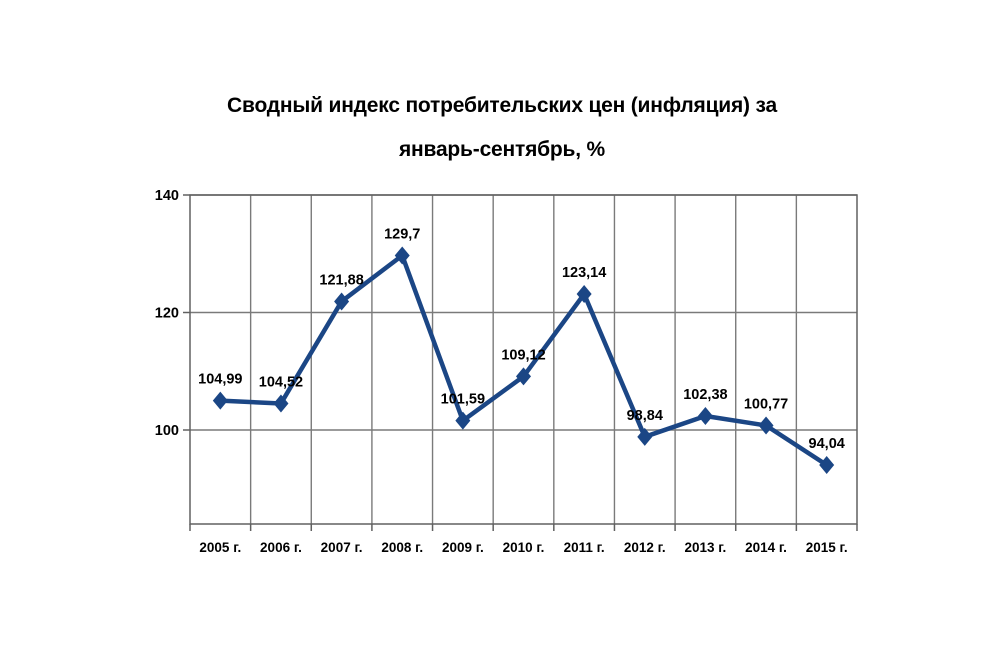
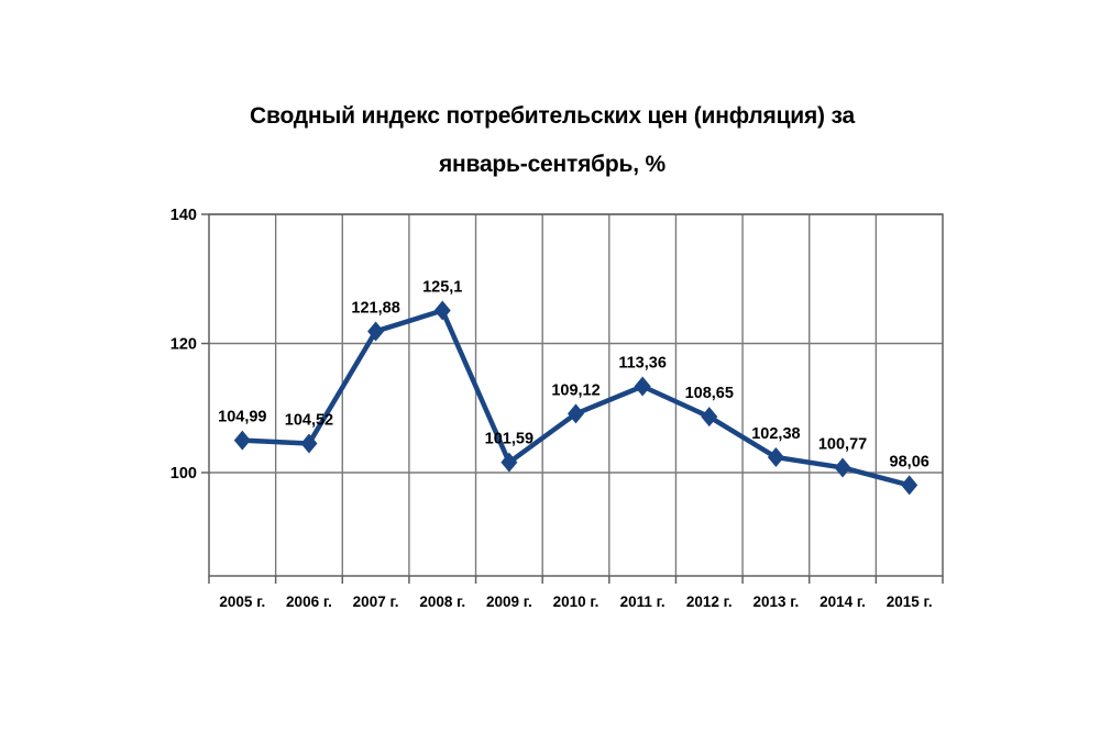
2008 г.: 129,7 -> 125,1
2011 г.: 123,14 -> 113,36
2012 г.: 98,84 -> 108,65
2015 г.: 94,04 -> 98,06
